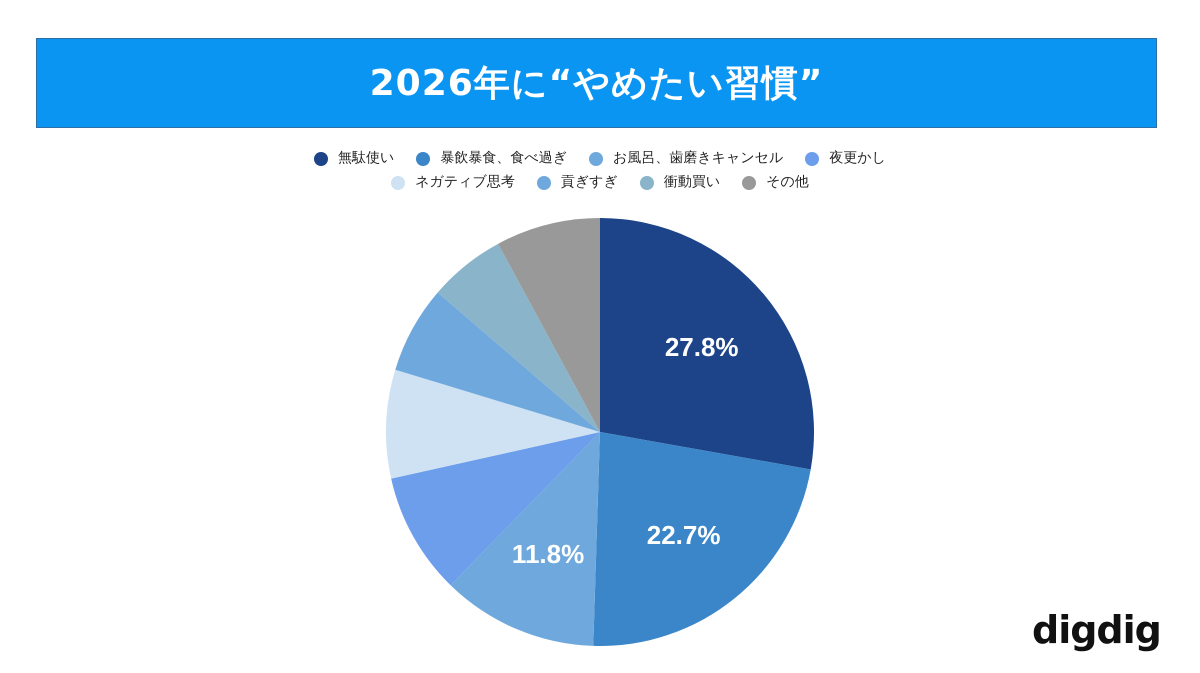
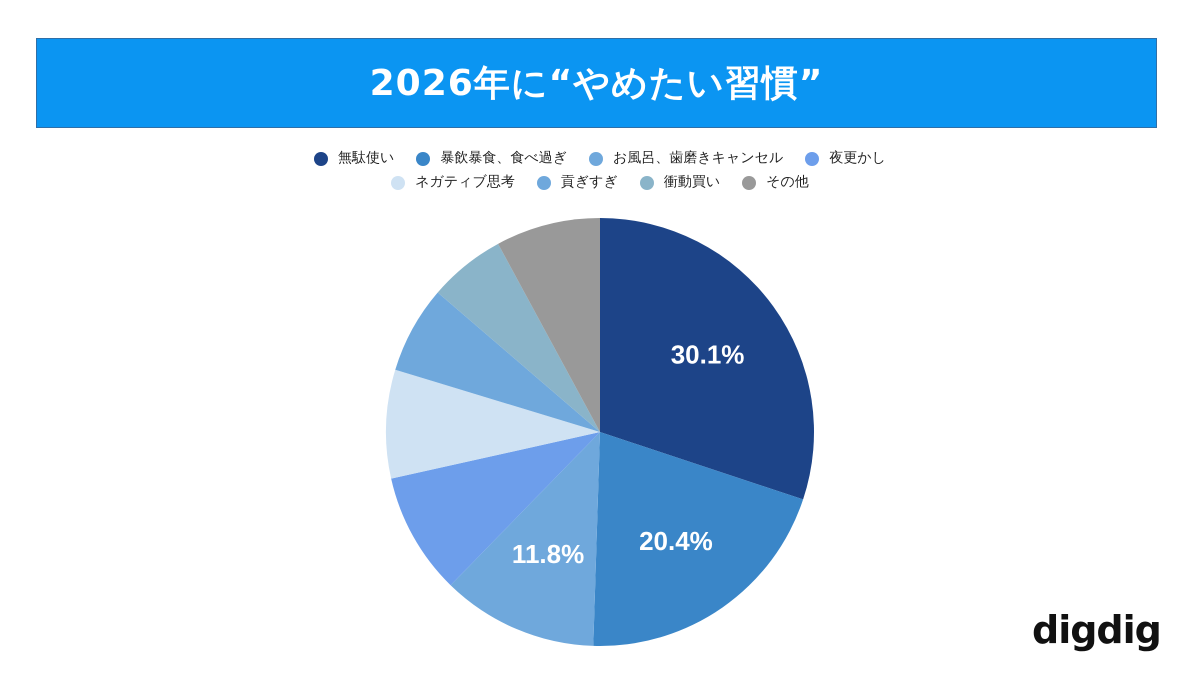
無駄使い: 27.8% -> 30.1%
暴飲暴食、食べ過ぎ: 22.7% -> 20.4%
